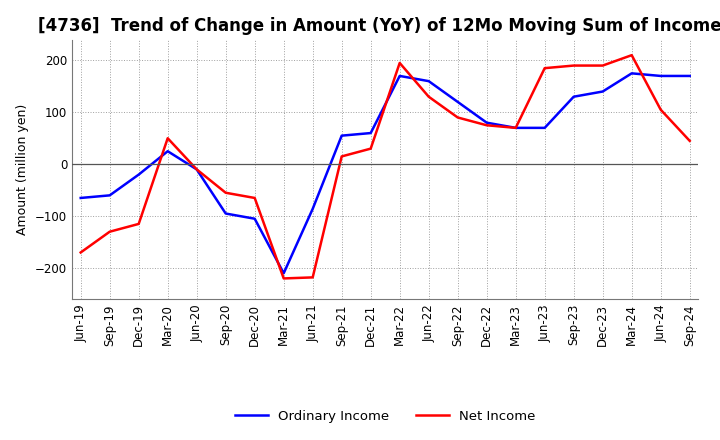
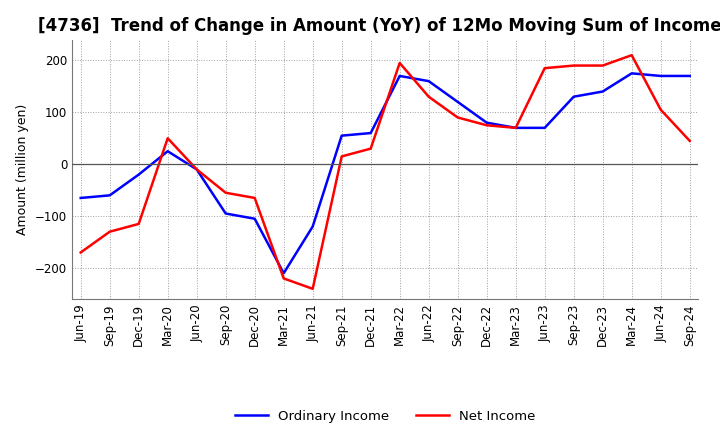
Ordinary Income/Jun-21: -86 -> -120
Net Income/Jun-21: -218 -> -240
